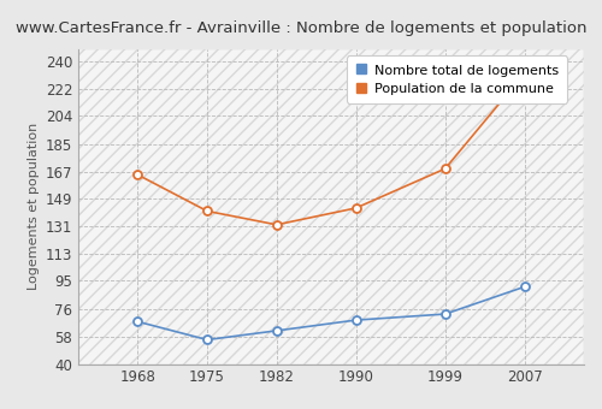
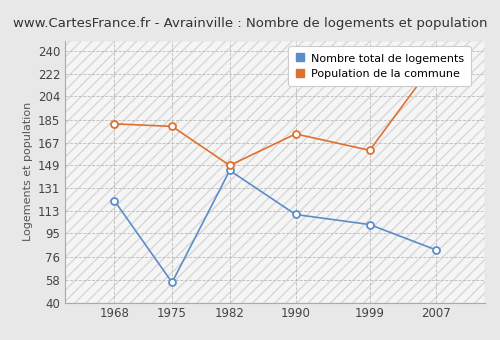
Nombre total de logements/1968: 68 -> 121
Population de la commune/1968: 165 -> 182
Population de la commune/1975: 141 -> 180
Nombre total de logements/1982: 62 -> 145
Population de la commune/1982: 132 -> 149
Nombre total de logements/1990: 69 -> 110
Population de la commune/1990: 143 -> 174
Nombre total de logements/1999: 73 -> 102
Population de la commune/1999: 169 -> 161
Nombre total de logements/2007: 91 -> 82
